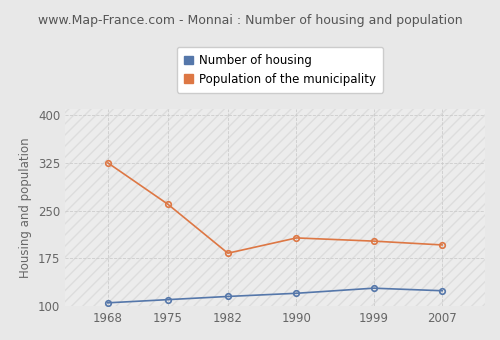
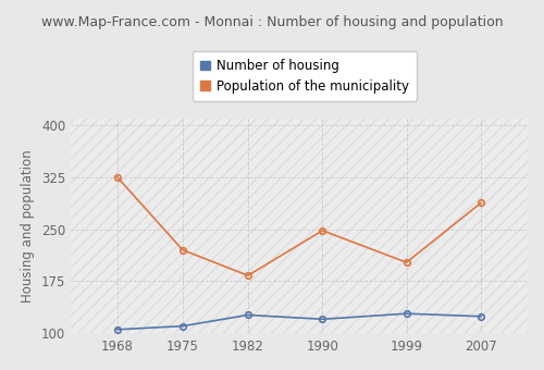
Population of the municipality/1975: 260 -> 220
Number of housing/1982: 115 -> 126
Population of the municipality/1990: 207 -> 248
Population of the municipality/2007: 196 -> 288
